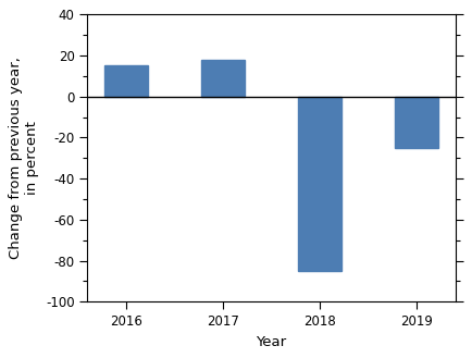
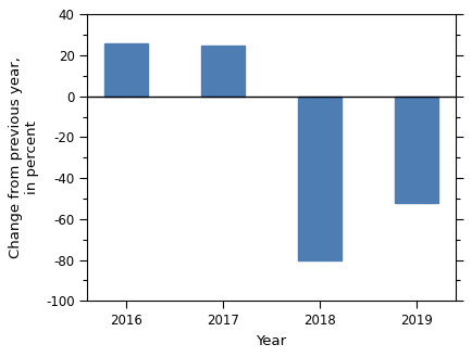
2016: 15 -> 26
2017: 18 -> 25
2018: -85 -> -80
2019: -25 -> -52
